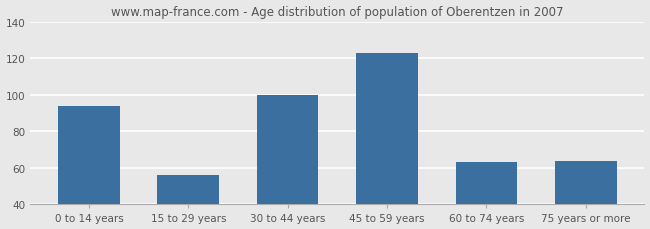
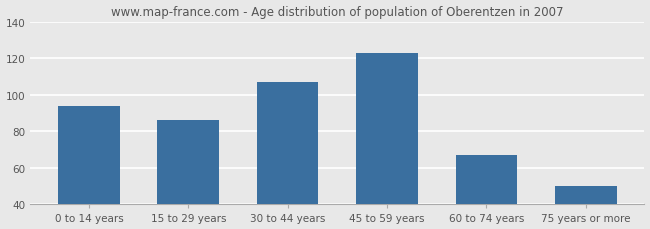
15 to 29 years: 56 -> 86
30 to 44 years: 100 -> 107
60 to 74 years: 63 -> 67
75 years or more: 64 -> 50
